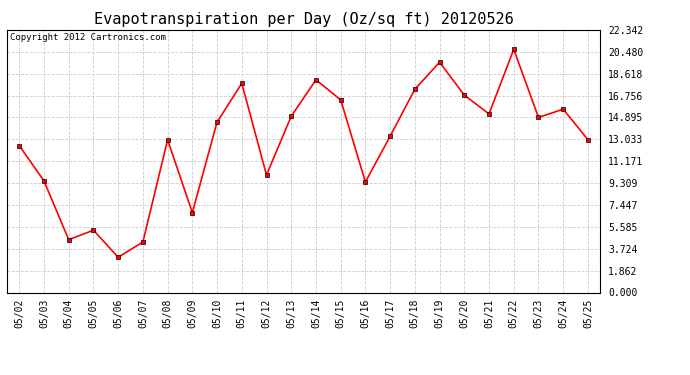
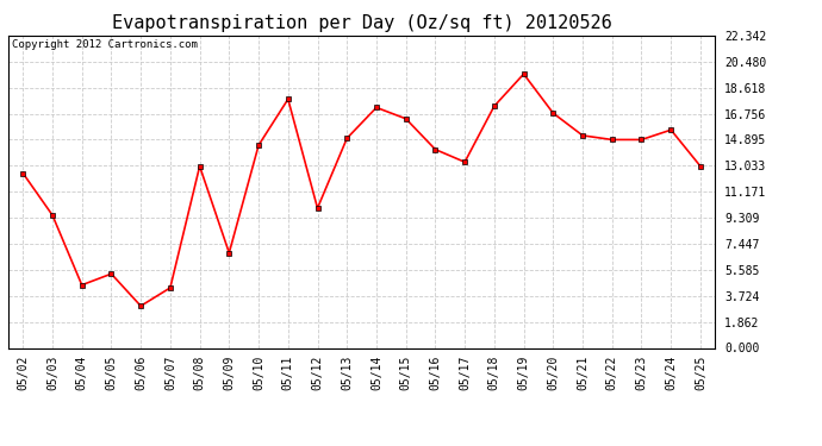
05/14: 18.1 -> 17.2
05/16: 9.4 -> 14.2
05/22: 20.7 -> 14.9
